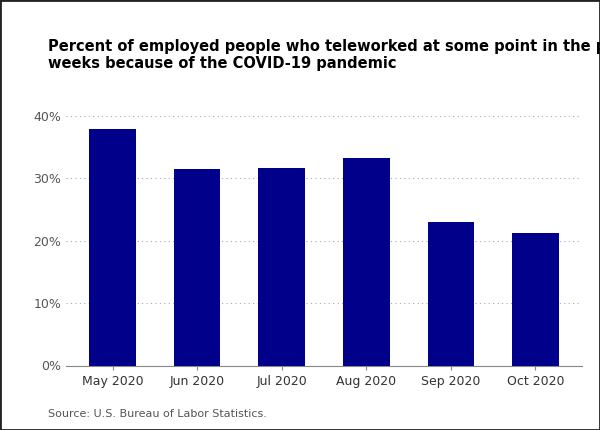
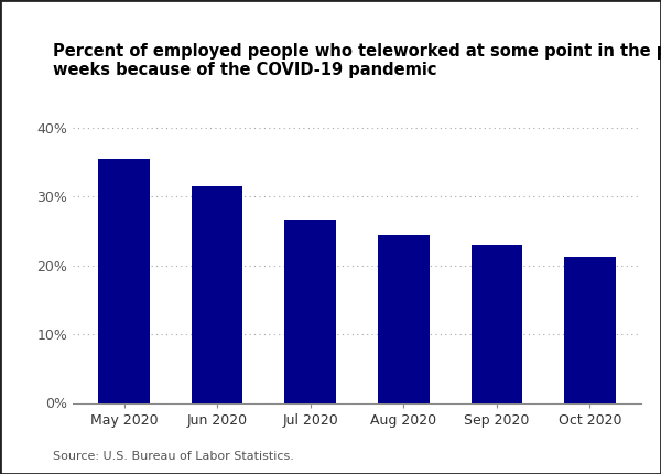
May 2020: 37.8% -> 35.4%
Jul 2020: 31.6% -> 26.5%
Aug 2020: 33.2% -> 24.4%
